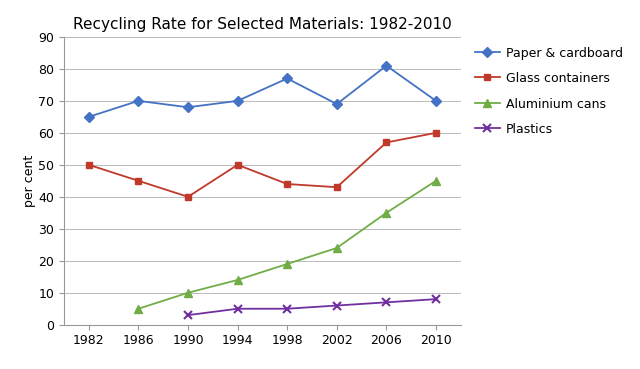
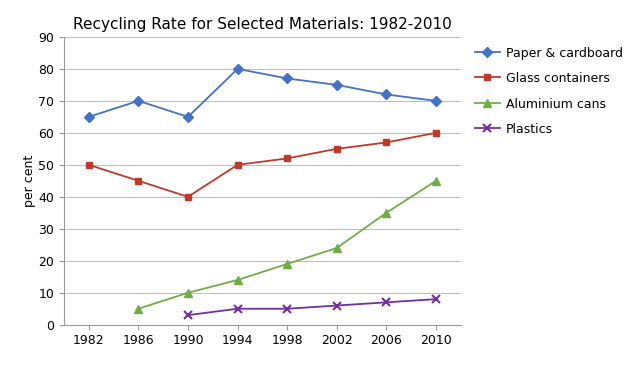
Paper & cardboard/1990: 68 -> 65
Paper & cardboard/1994: 70 -> 80
Glass containers/1998: 44 -> 52
Paper & cardboard/2002: 69 -> 75
Glass containers/2002: 43 -> 55
Paper & cardboard/2006: 81 -> 72
